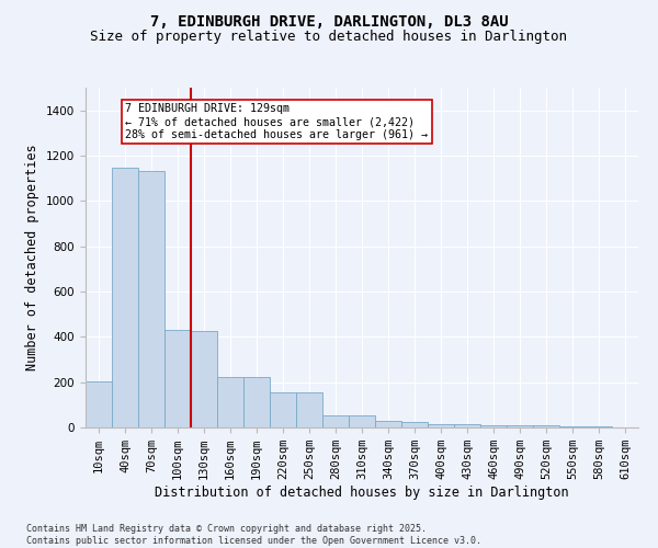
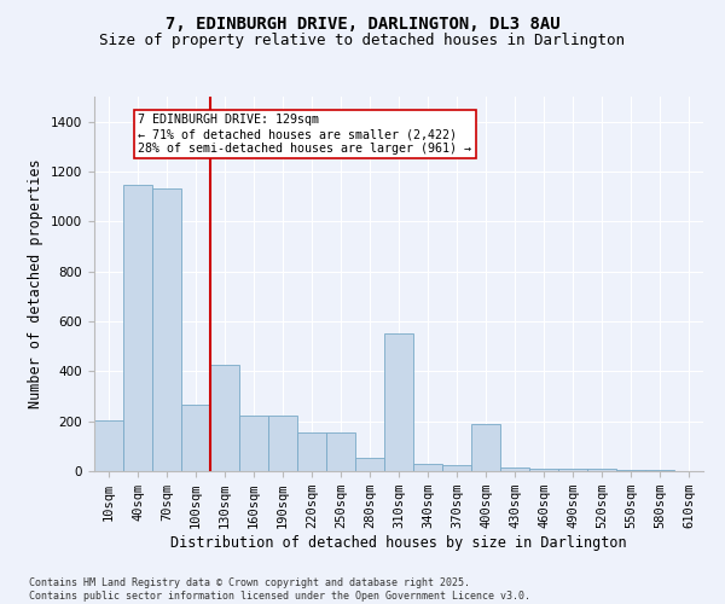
100sqm: 430 -> 265
310sqm: 55 -> 550
400sqm: 15 -> 190
